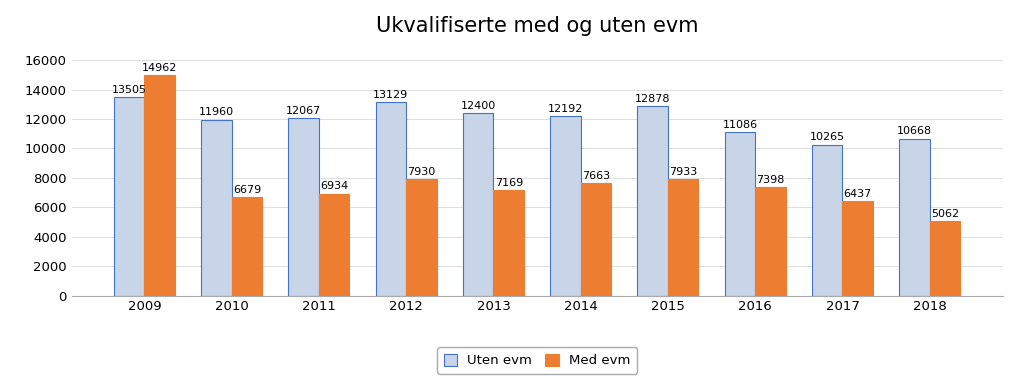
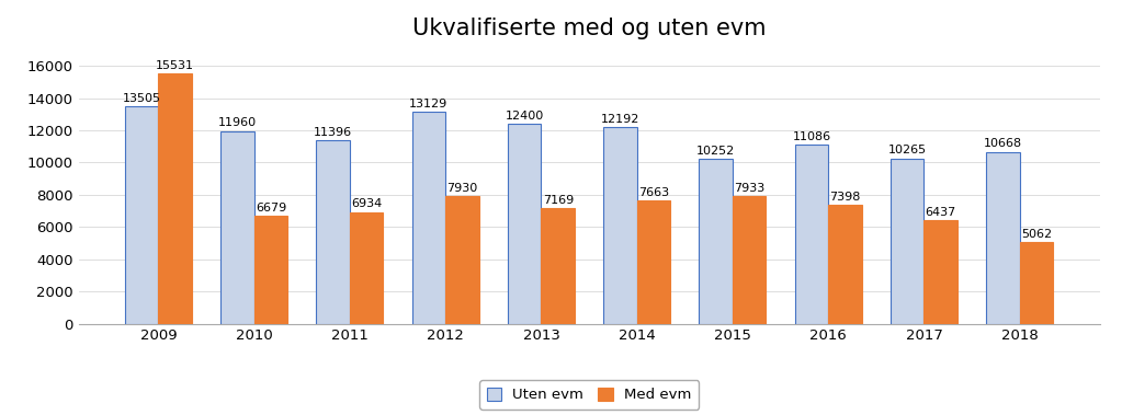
Med evm/2009: 14962 -> 15531
Uten evm/2011: 12067 -> 11396
Uten evm/2015: 12878 -> 10252
